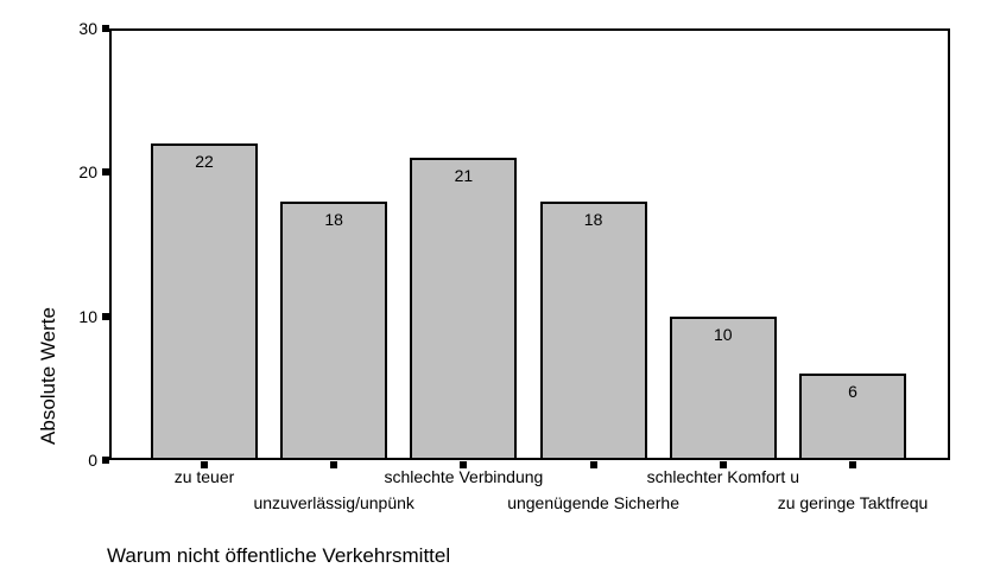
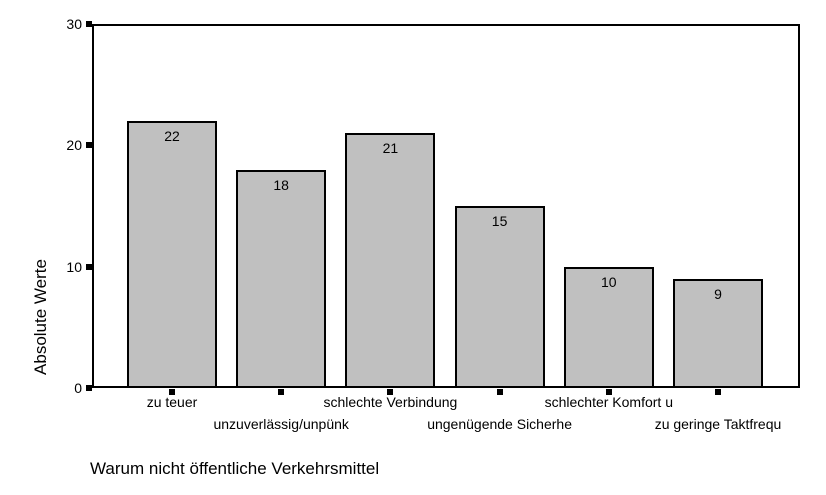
ungenügende Sicherhe: 18 -> 15
zu geringe Taktfrequ: 6 -> 9
